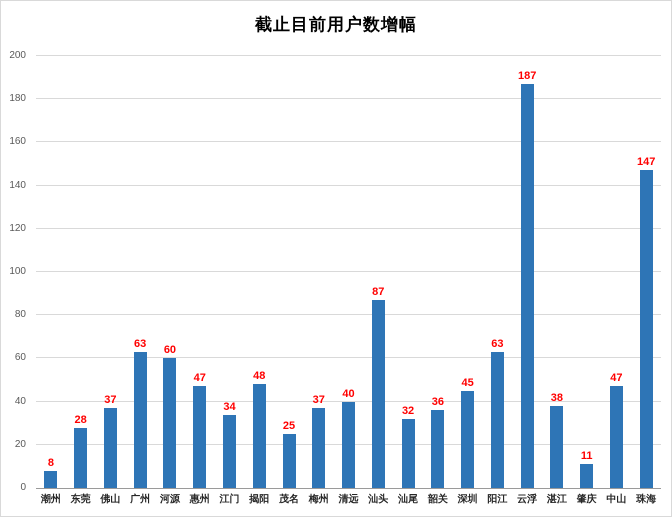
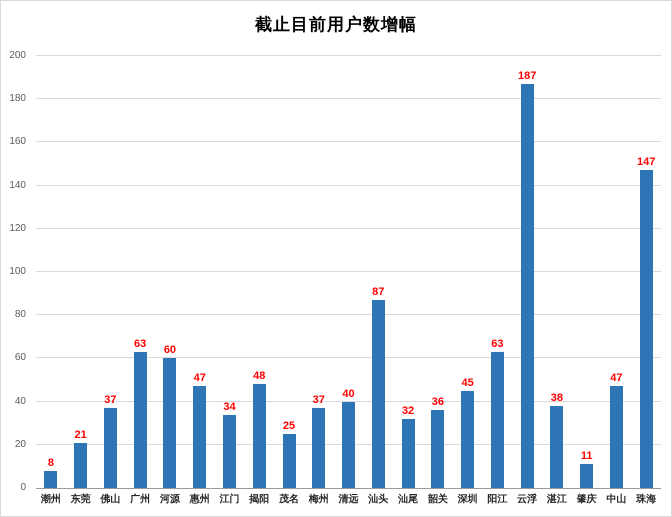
东莞: 28 -> 21
